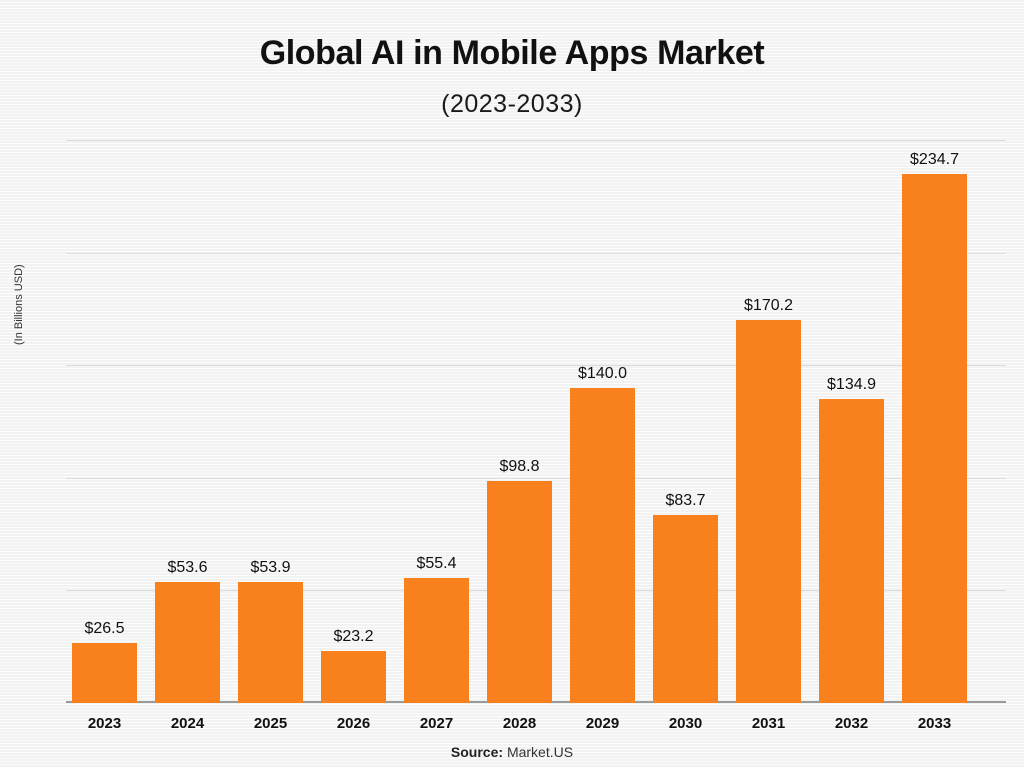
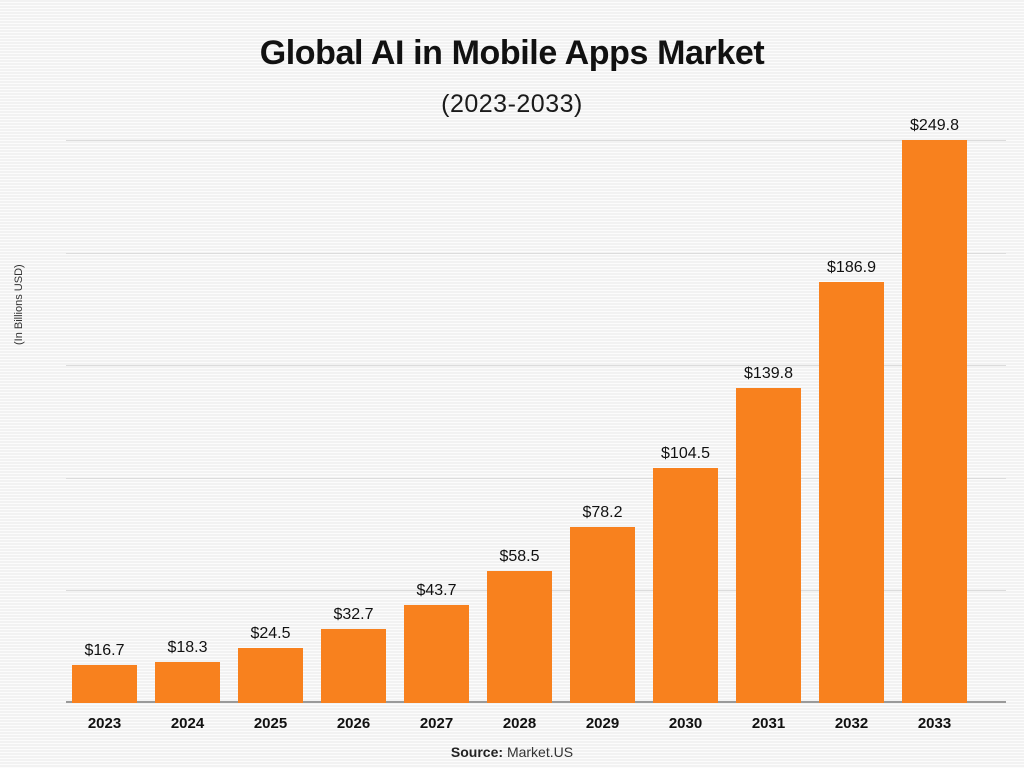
2023: $26.5 -> $16.7
2024: $53.6 -> $18.3
2025: $53.9 -> $24.5
2026: $23.2 -> $32.7
2027: $55.4 -> $43.7
2028: $98.8 -> $58.5
2029: $140.0 -> $78.2
2030: $83.7 -> $104.5
2031: $170.2 -> $139.8
2032: $134.9 -> $186.9
2033: $234.7 -> $249.8
